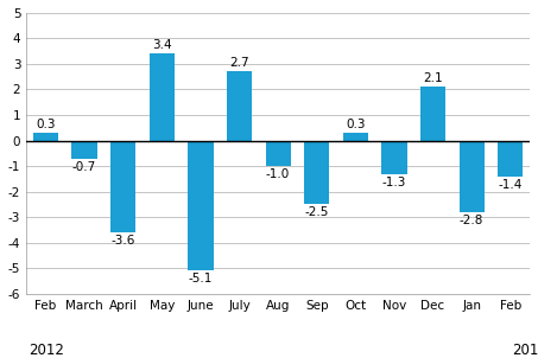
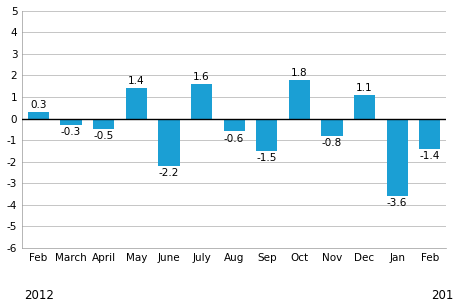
March: -0.7 -> -0.3
April: -3.6 -> -0.5
May: 3.4 -> 1.4
June: -5.1 -> -2.2
July: 2.7 -> 1.6
Aug: -1.0 -> -0.6
Sep: -2.5 -> -1.5
Oct: 0.3 -> 1.8
Nov: -1.3 -> -0.8
Dec: 2.1 -> 1.1
Jan: -2.8 -> -3.6
